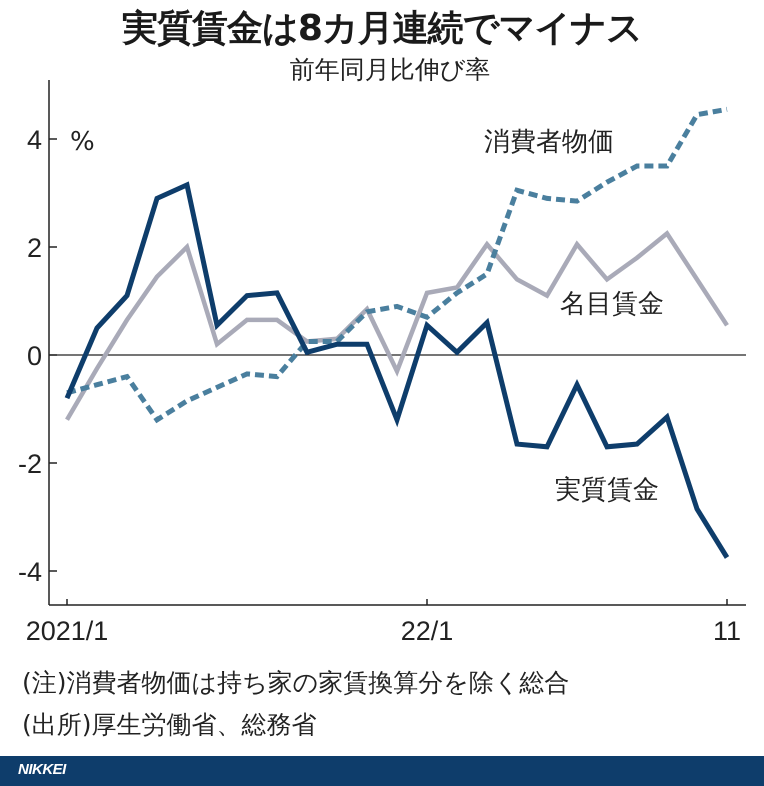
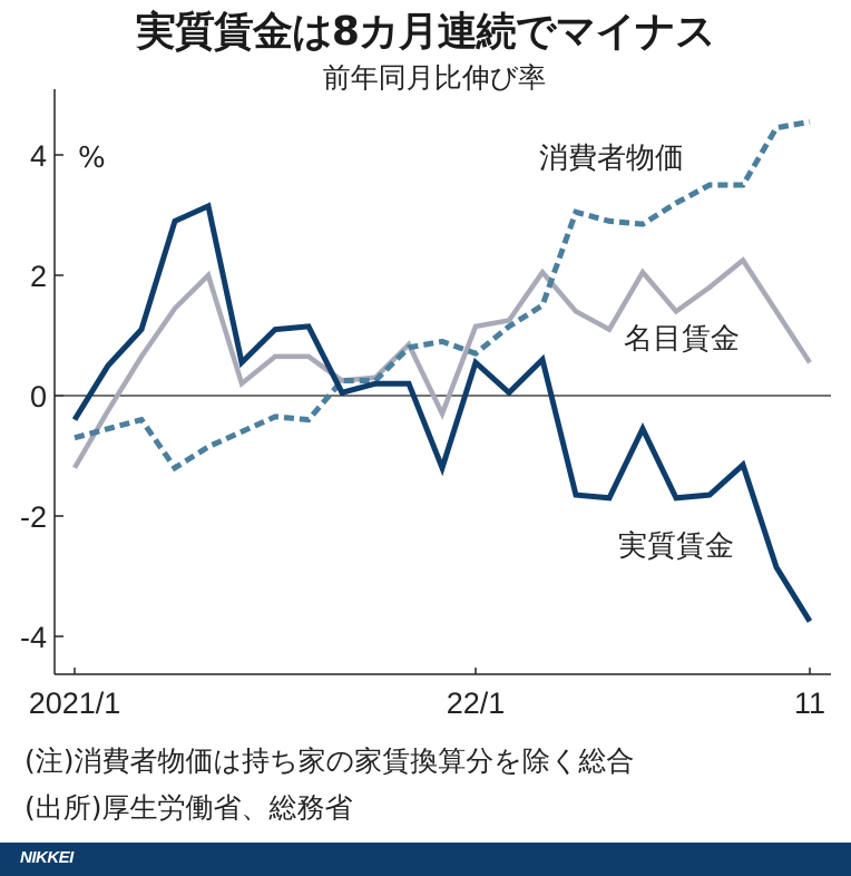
実質賃金/2021/1: -0.8 -> -0.4
